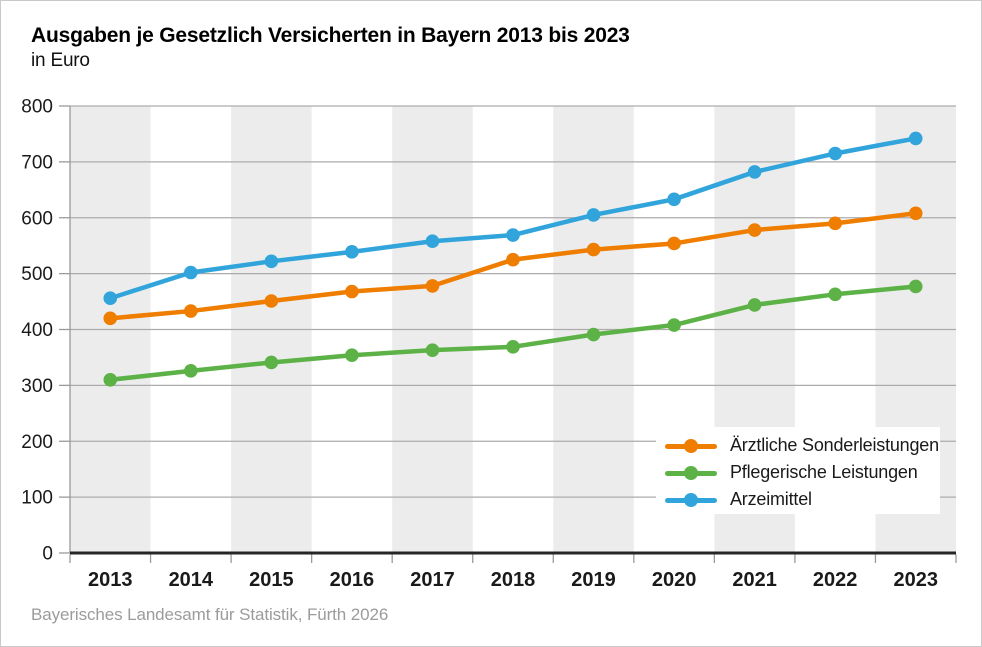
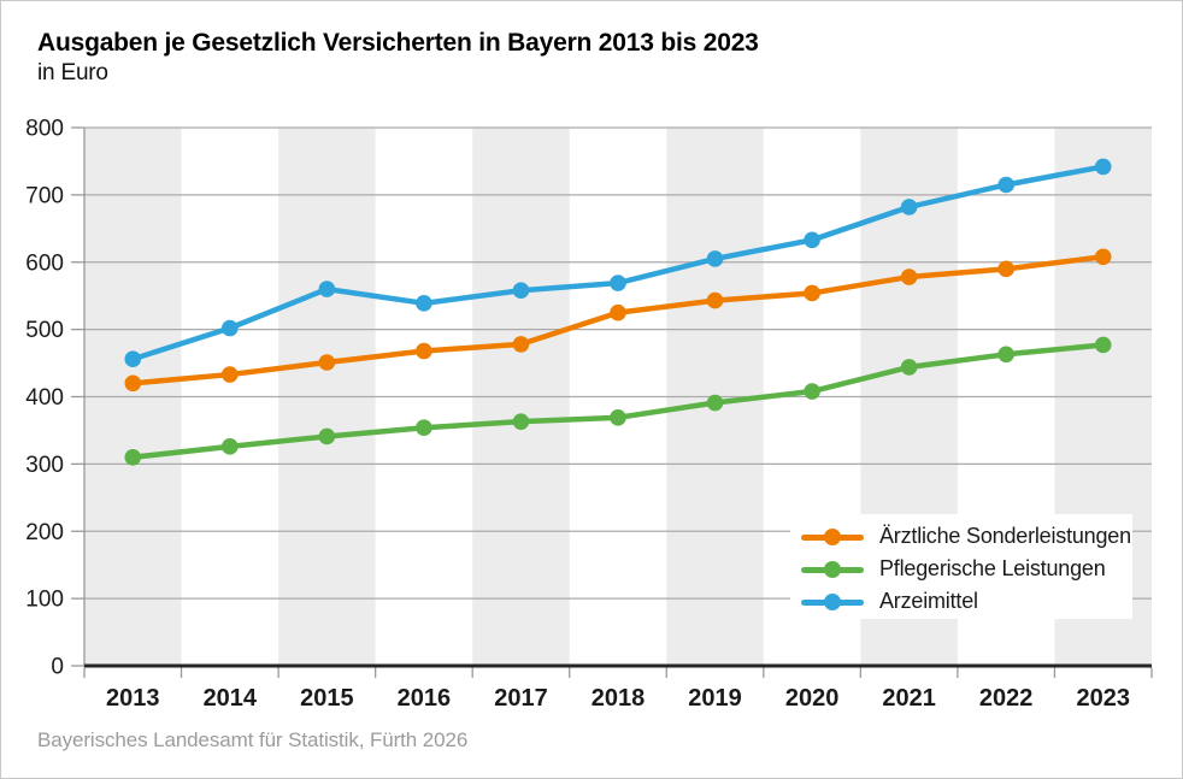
Arzeimittel/2015: 520 -> 560
